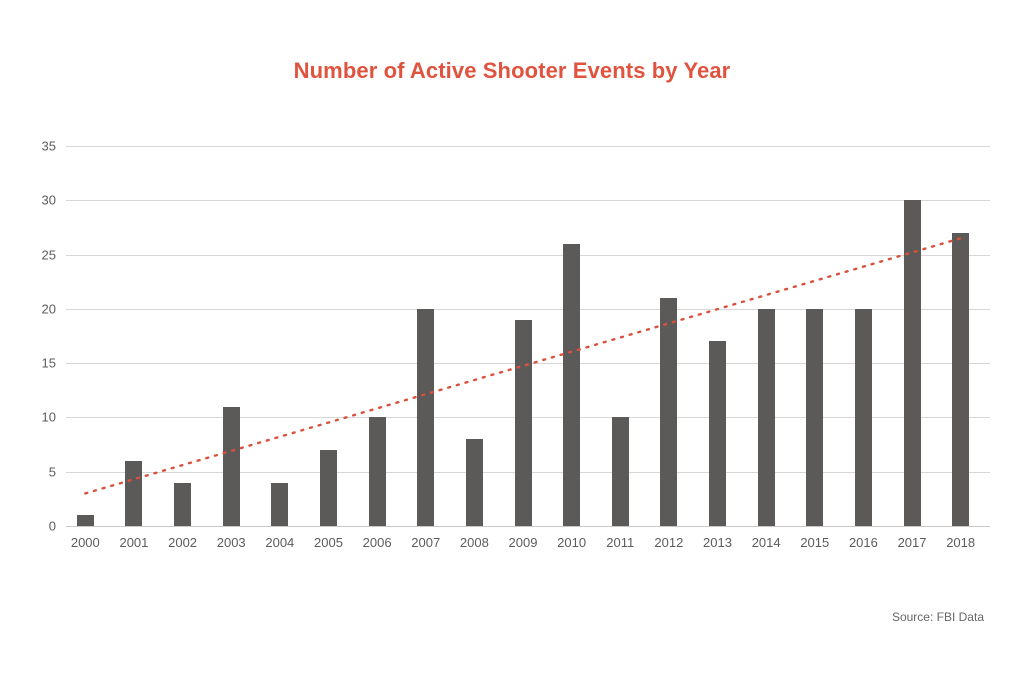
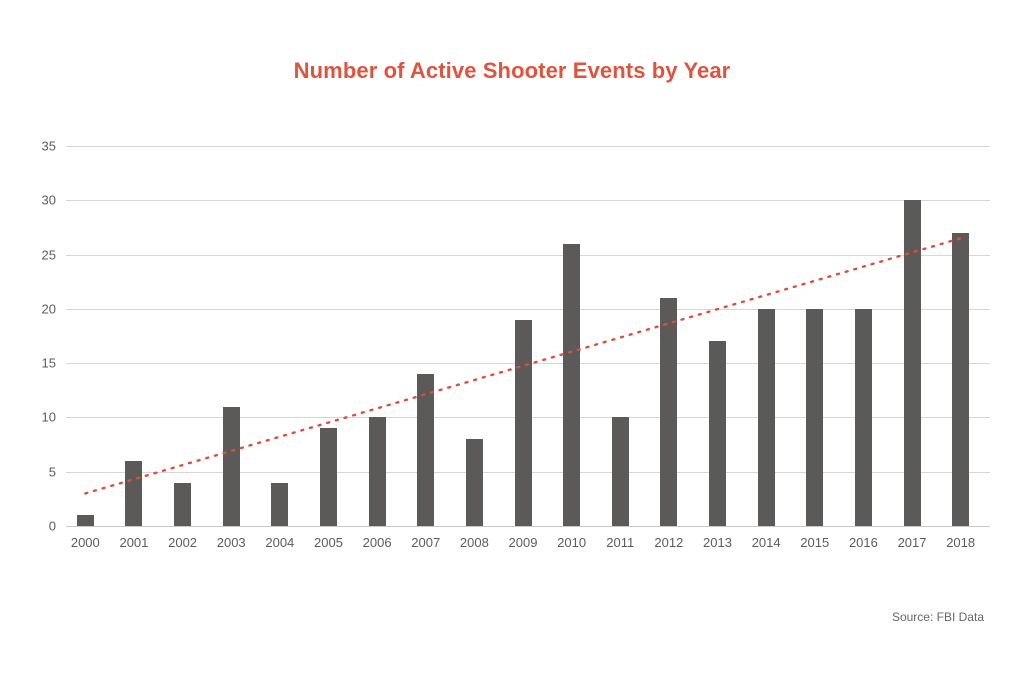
2005: 7 -> 9
2007: 20 -> 14
